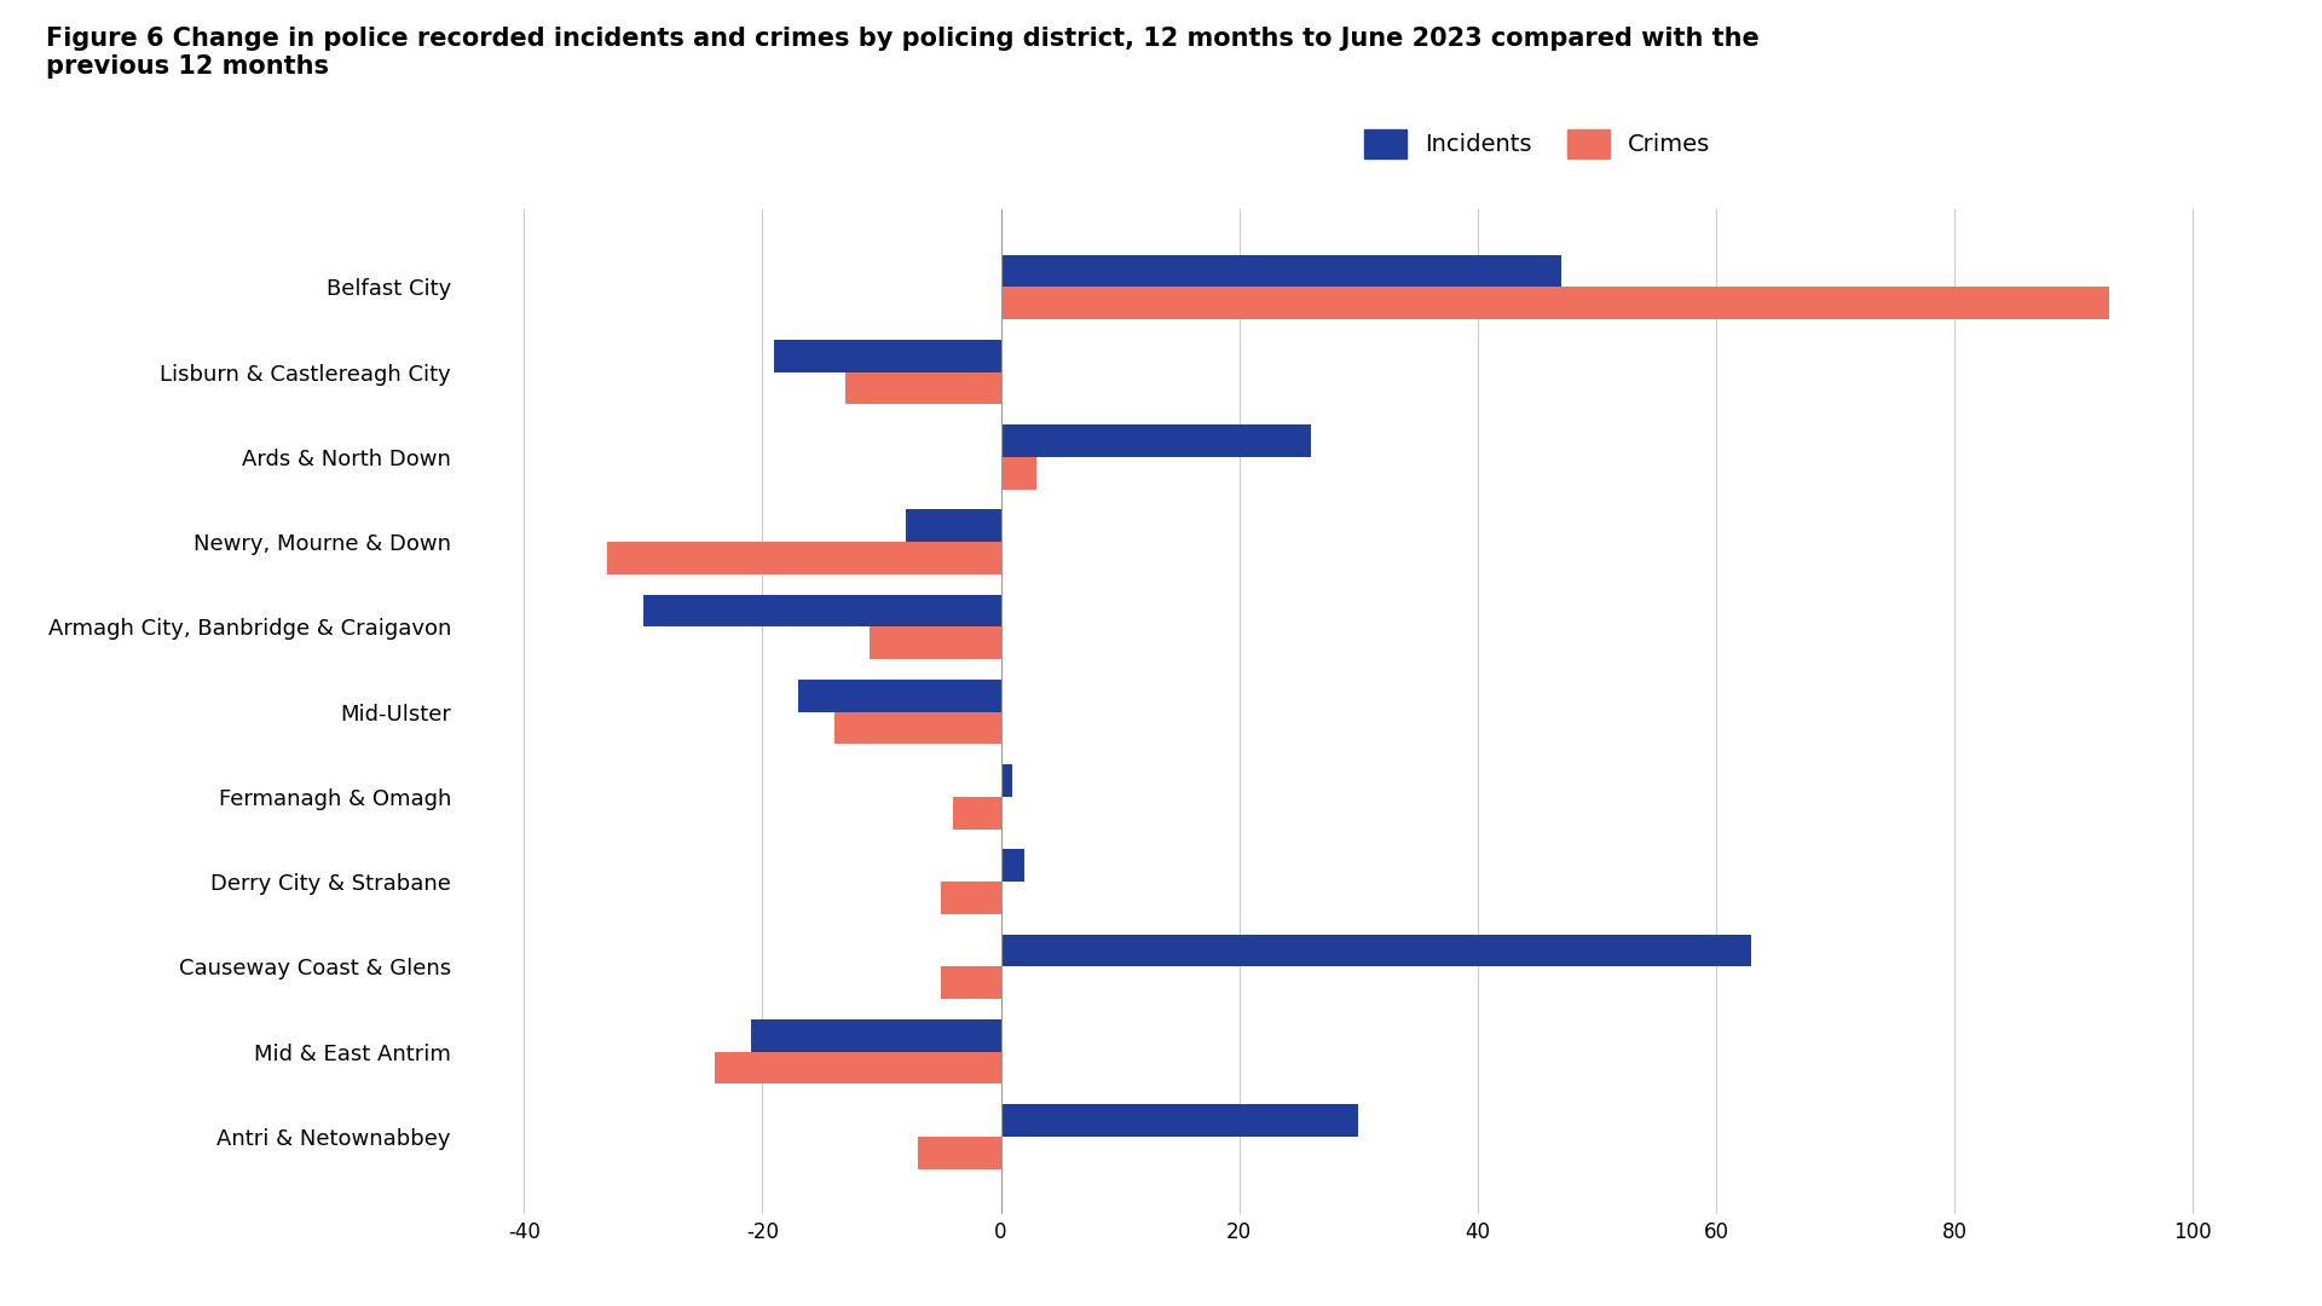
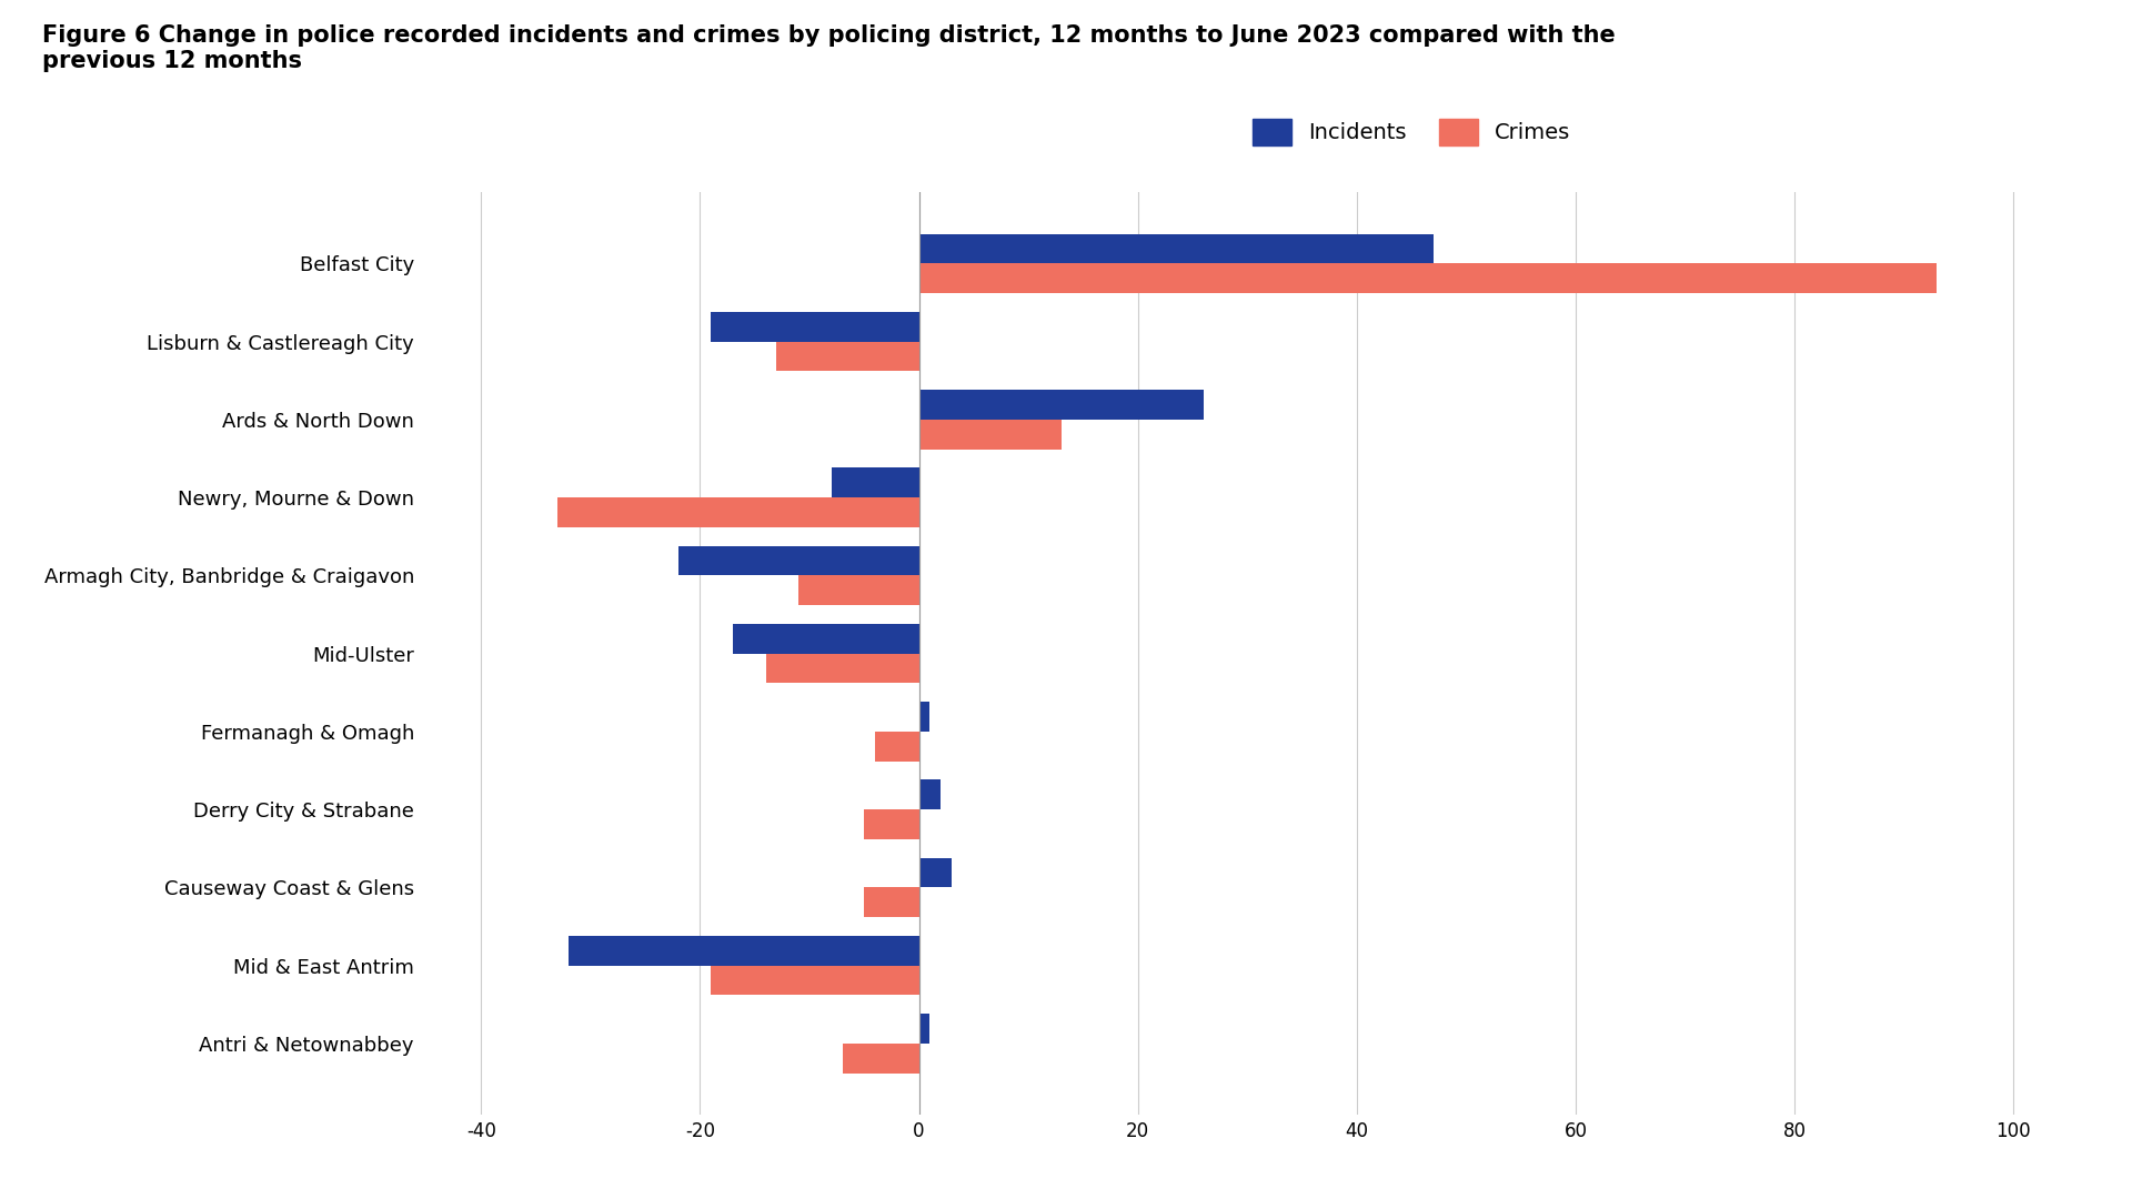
Crimes/Ards & North Down: 3 -> 13
Incidents/Armagh City, Banbridge & Craigavon: -30 -> -22
Incidents/Causeway Coast & Glens: 63 -> 3
Incidents/Mid & East Antrim: -21 -> -32
Crimes/Mid & East Antrim: -24 -> -19
Incidents/Antri & Netownabbey: 30 -> 1
